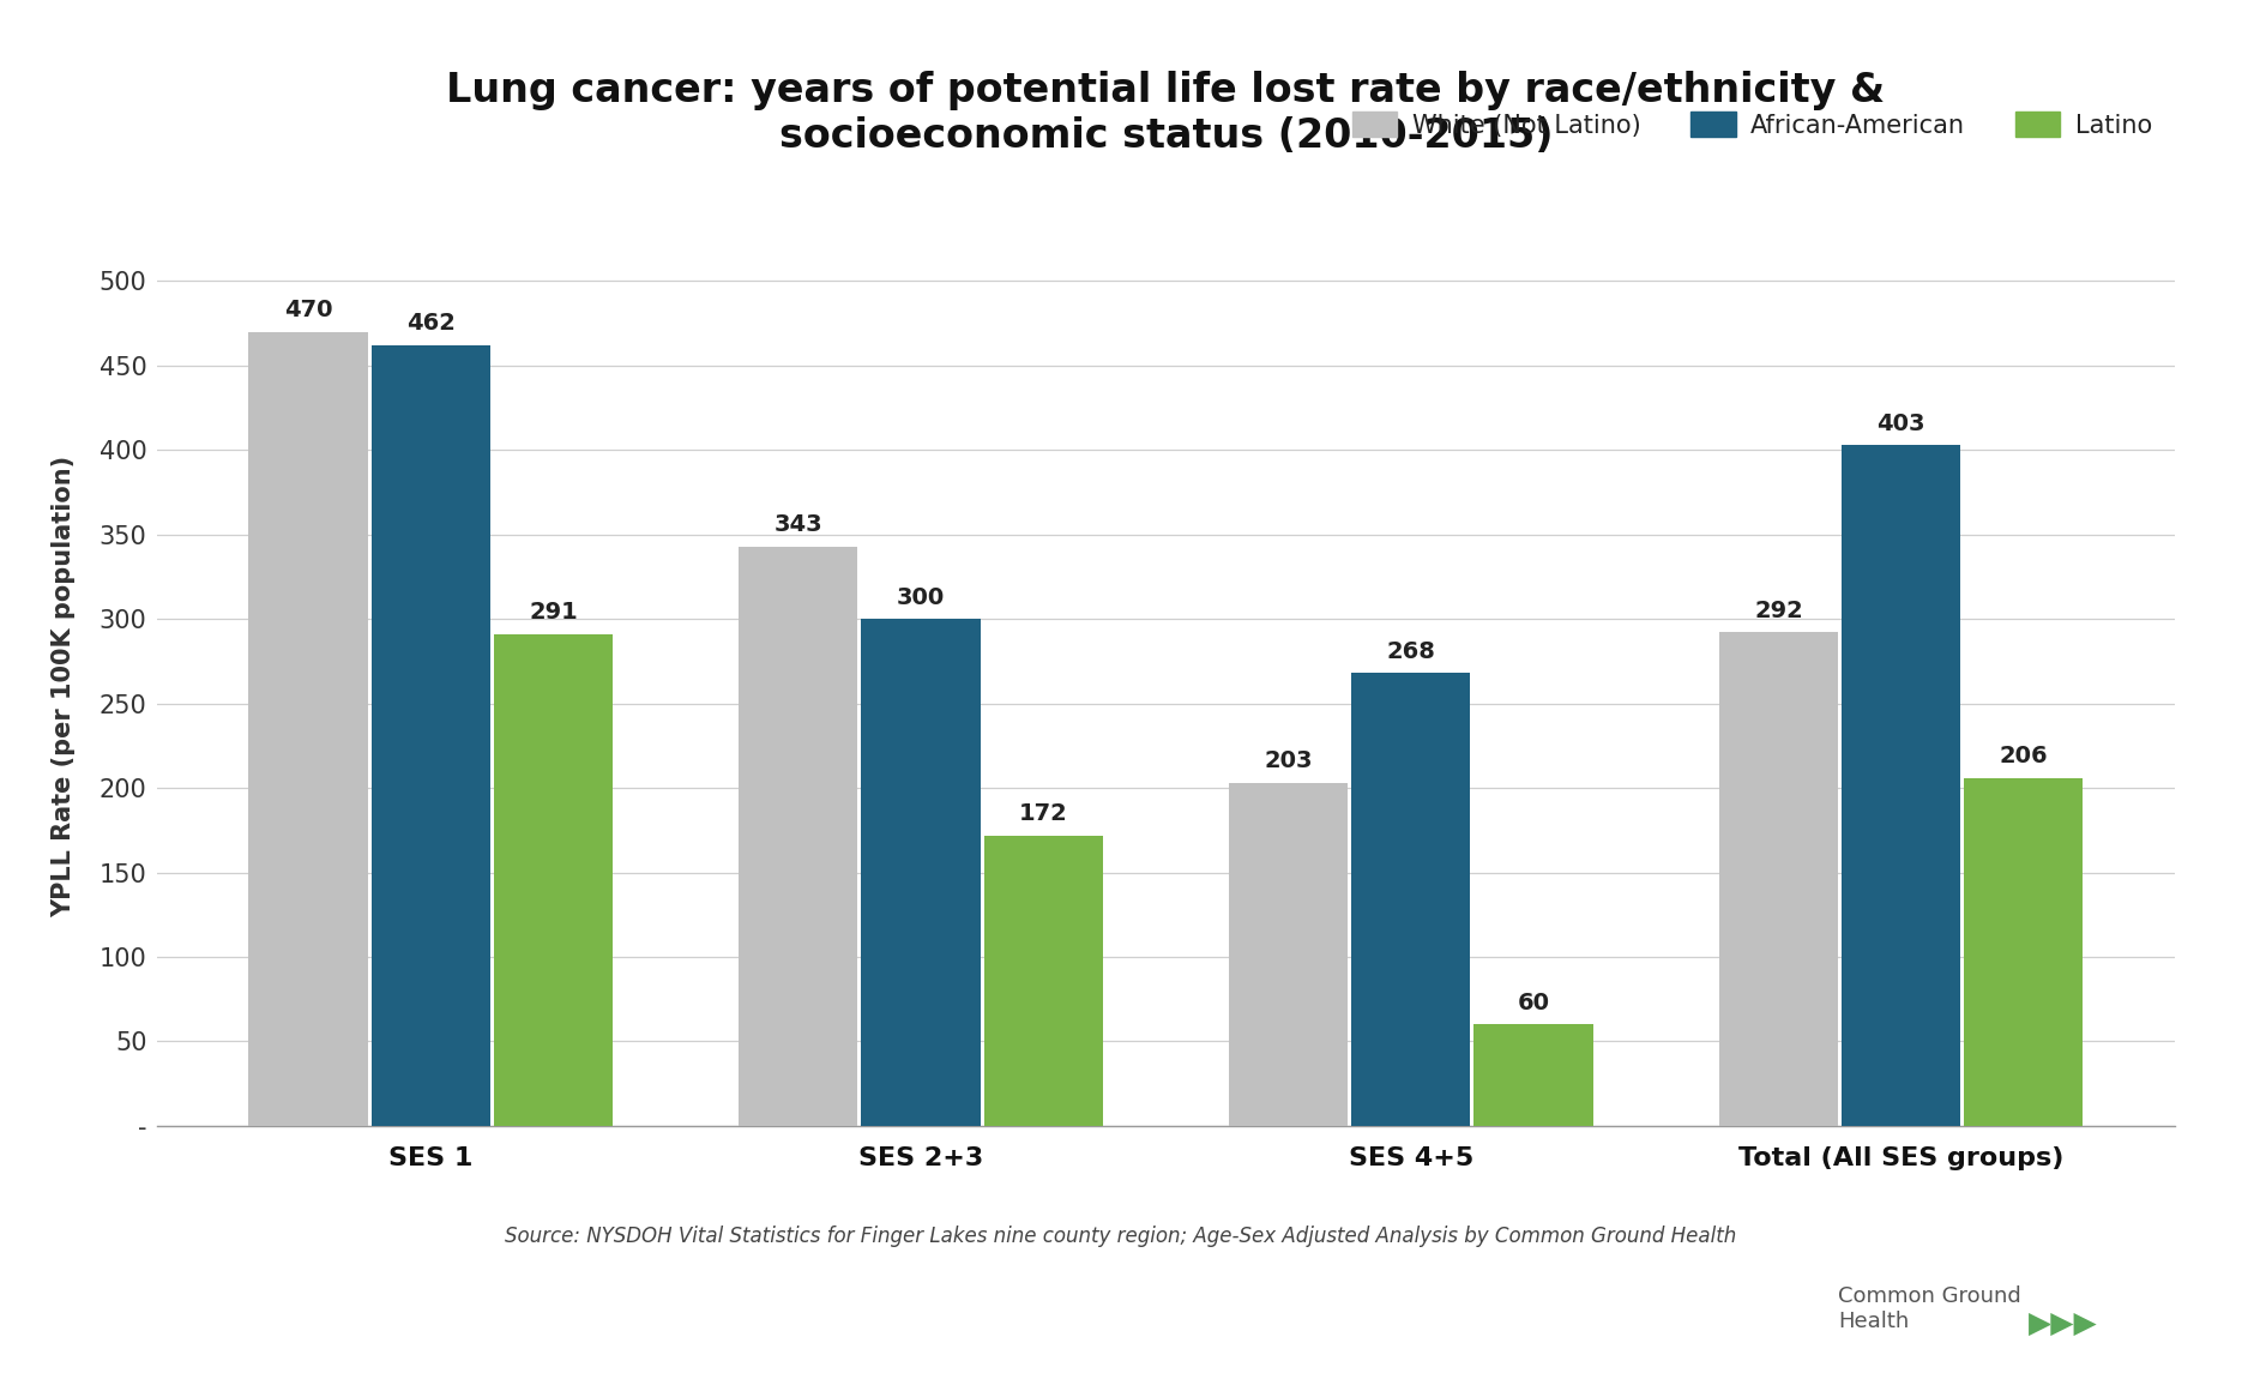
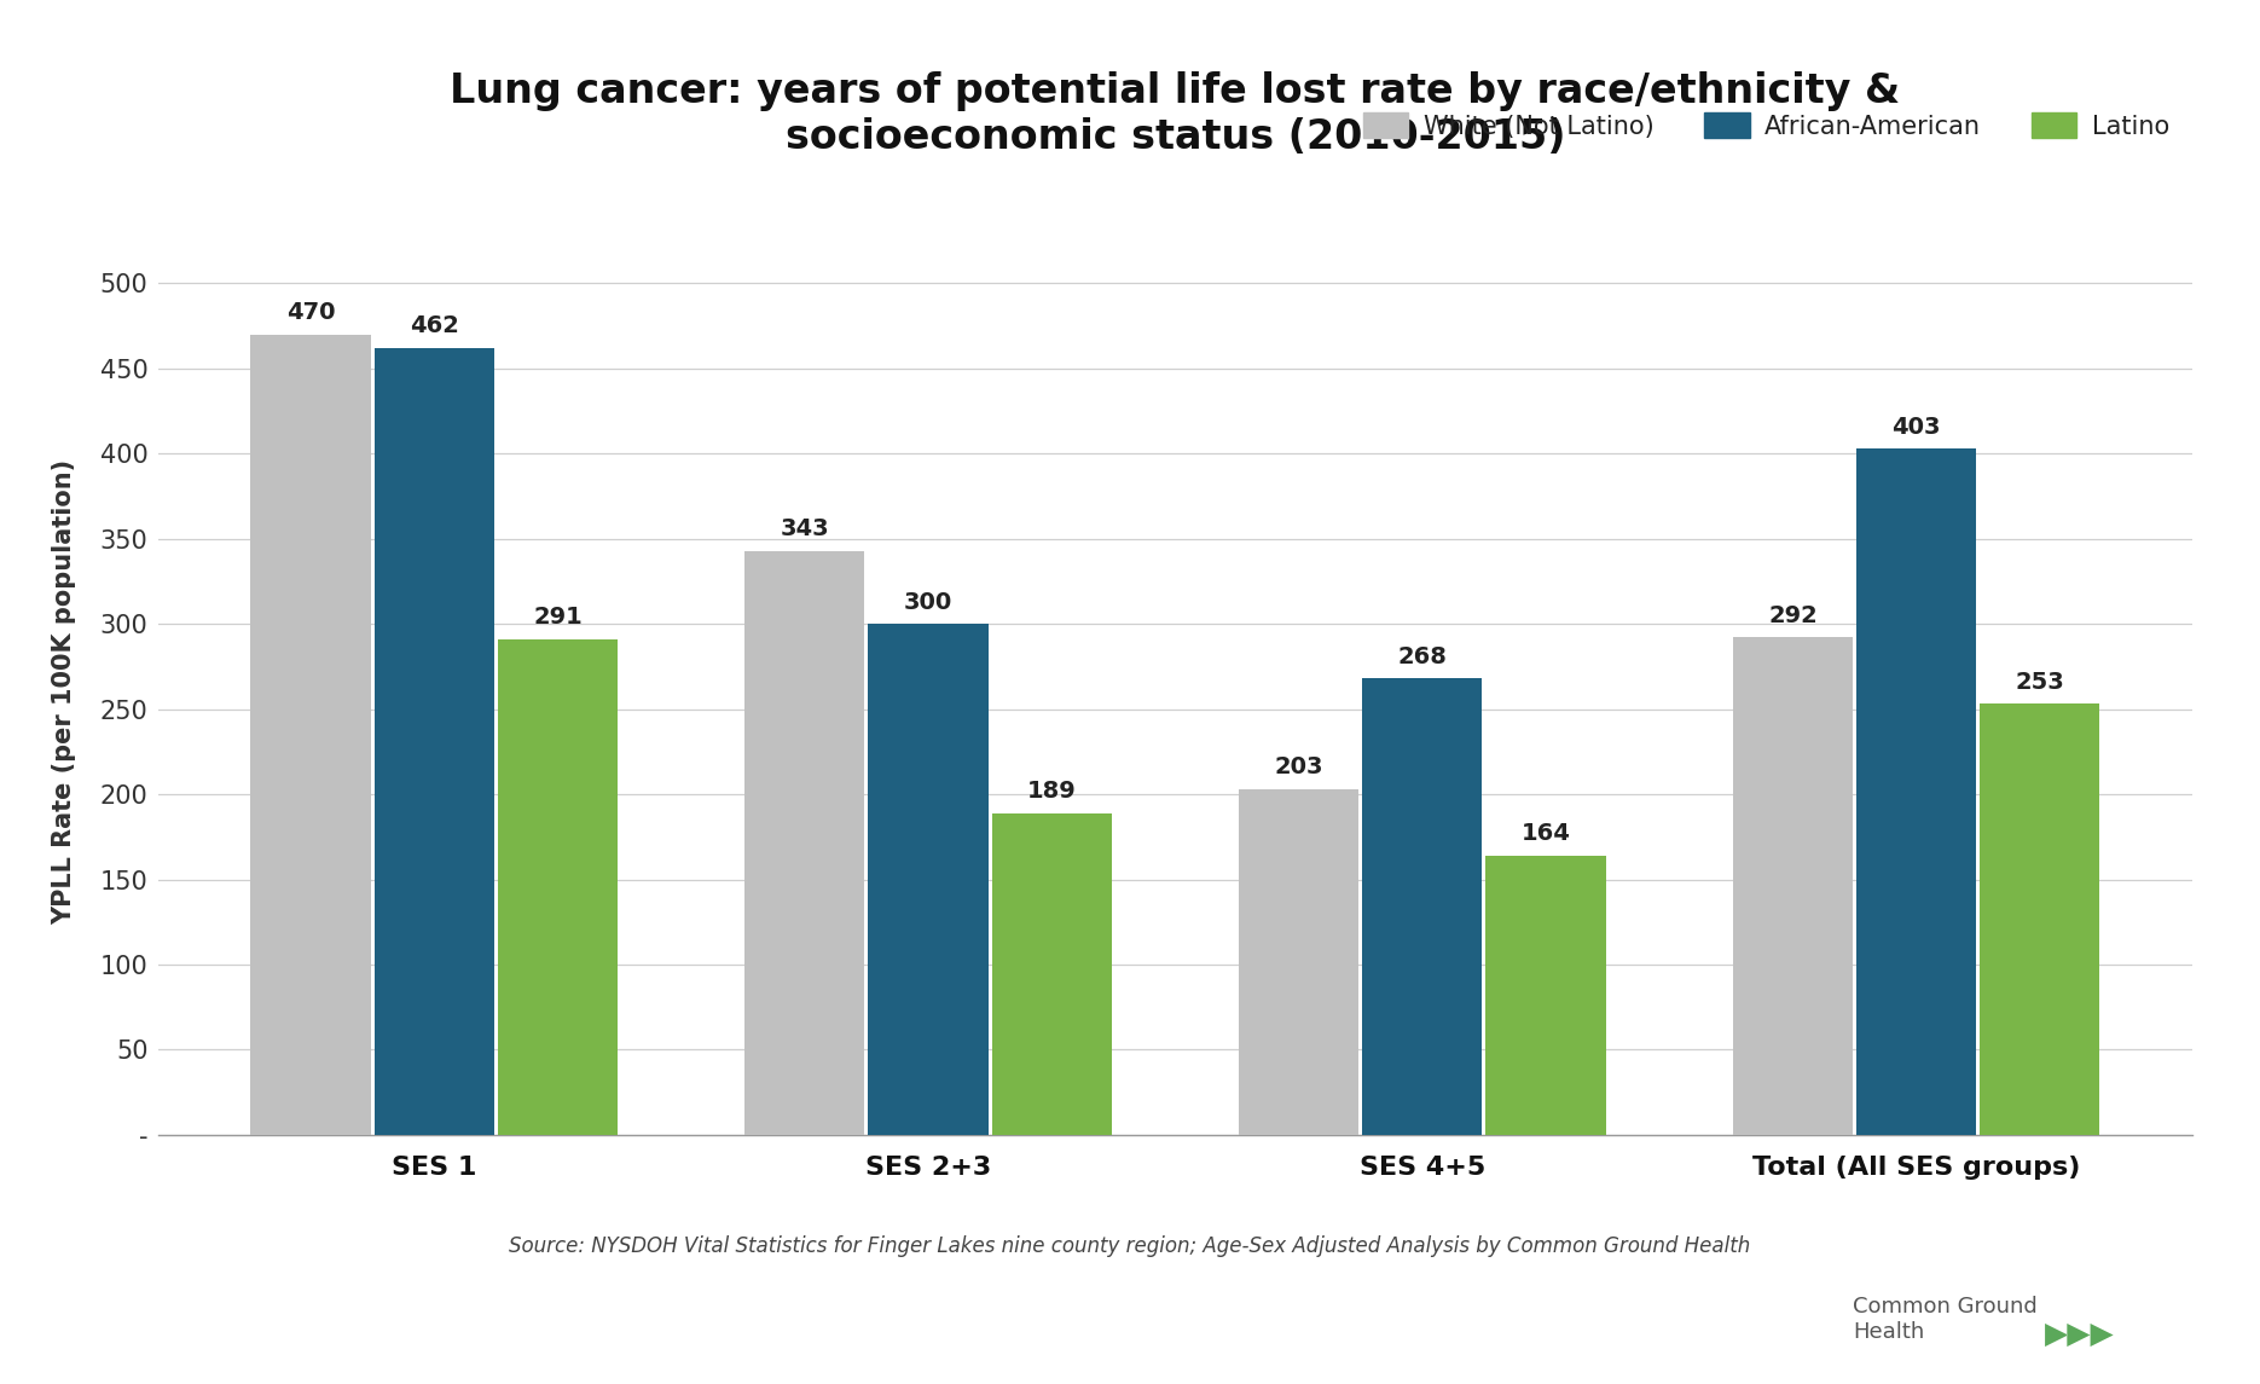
Latino/SES 2+3: 172 -> 189
Latino/SES 4+5: 60 -> 164
Latino/Total (All SES groups): 206 -> 253
